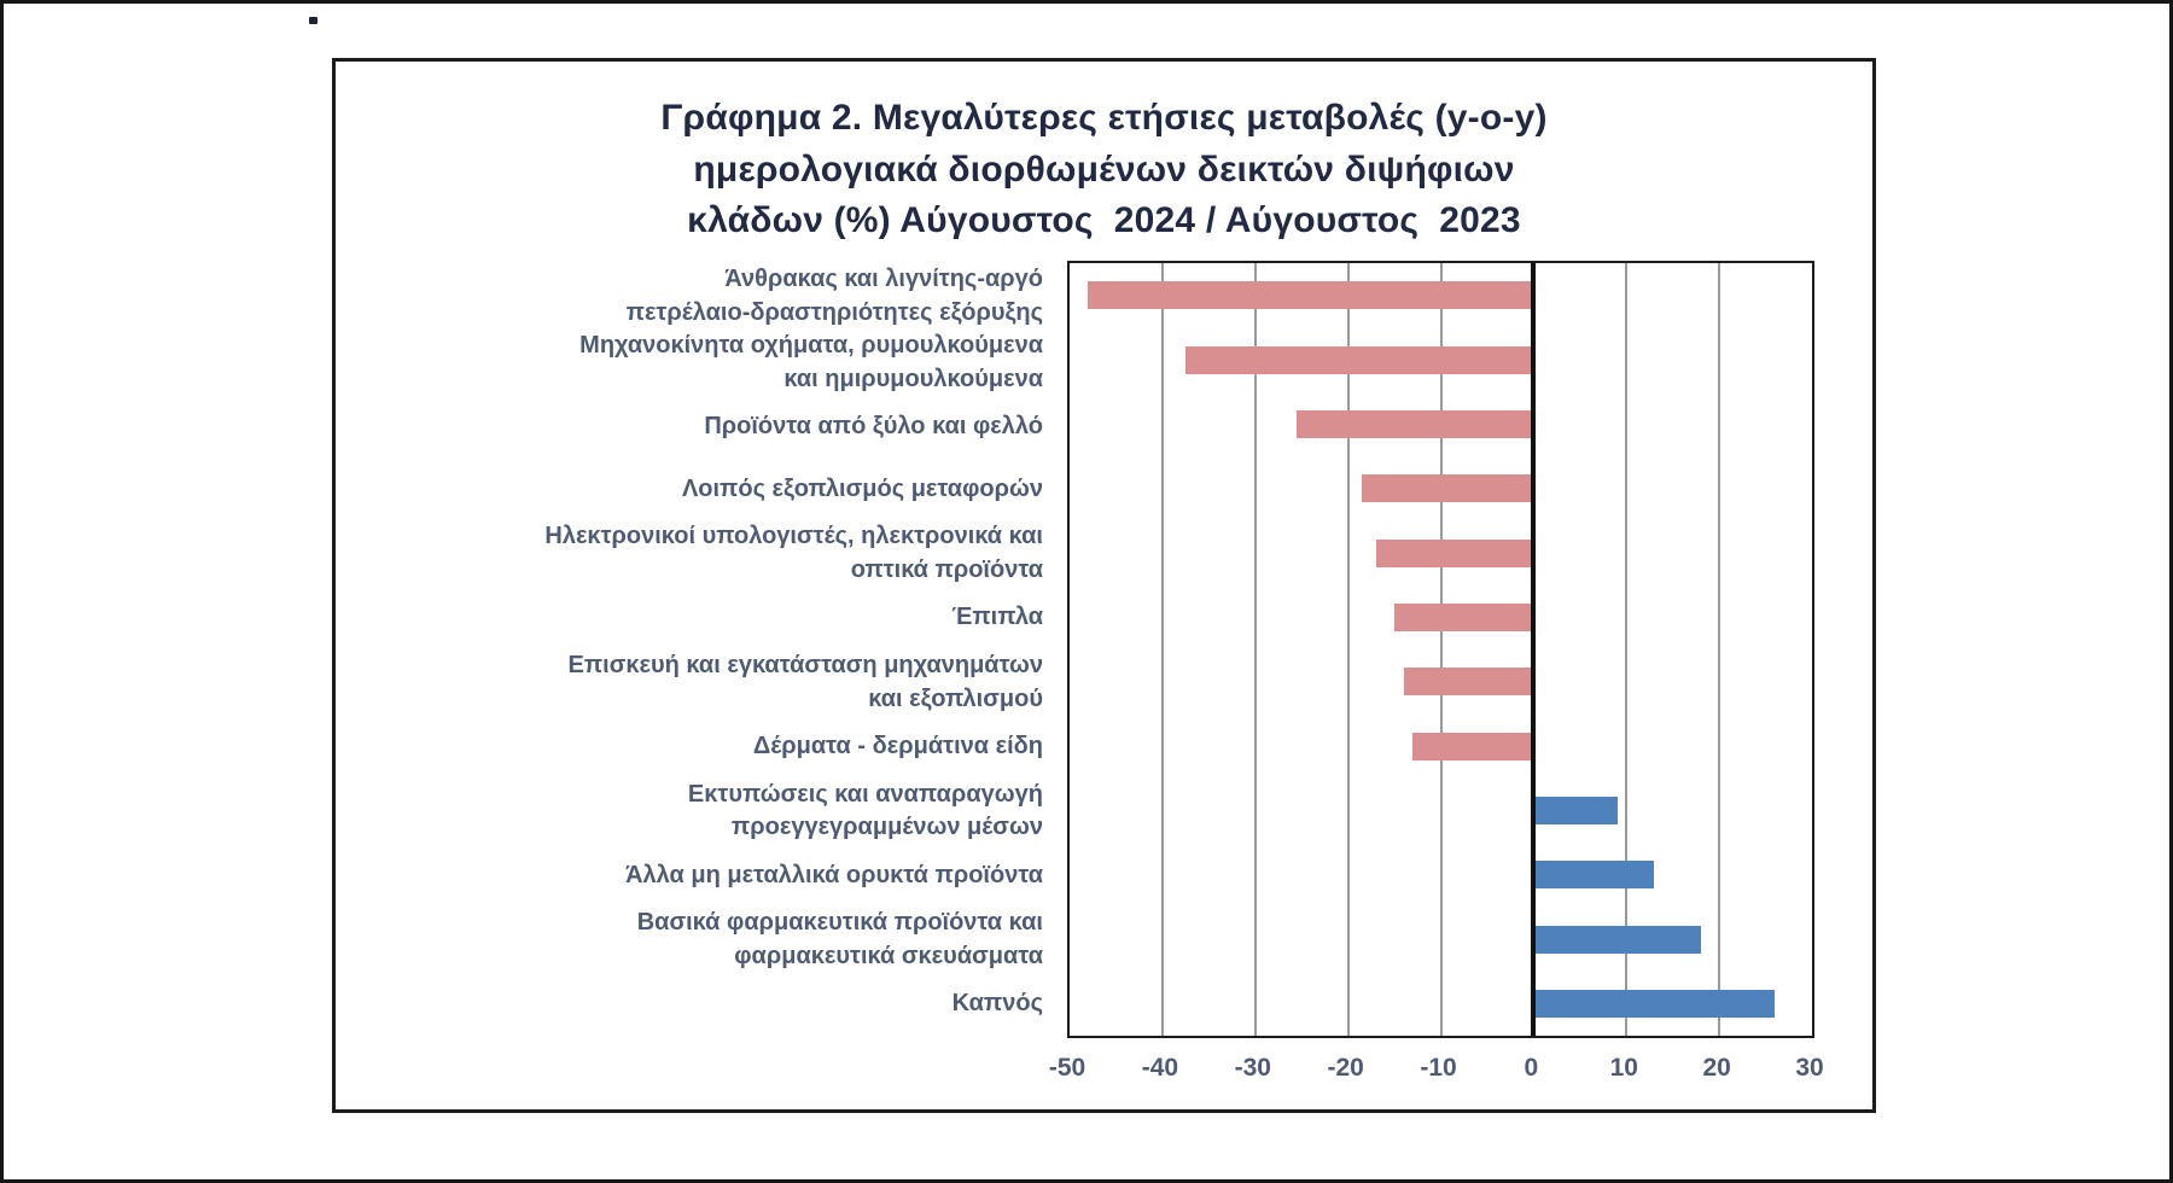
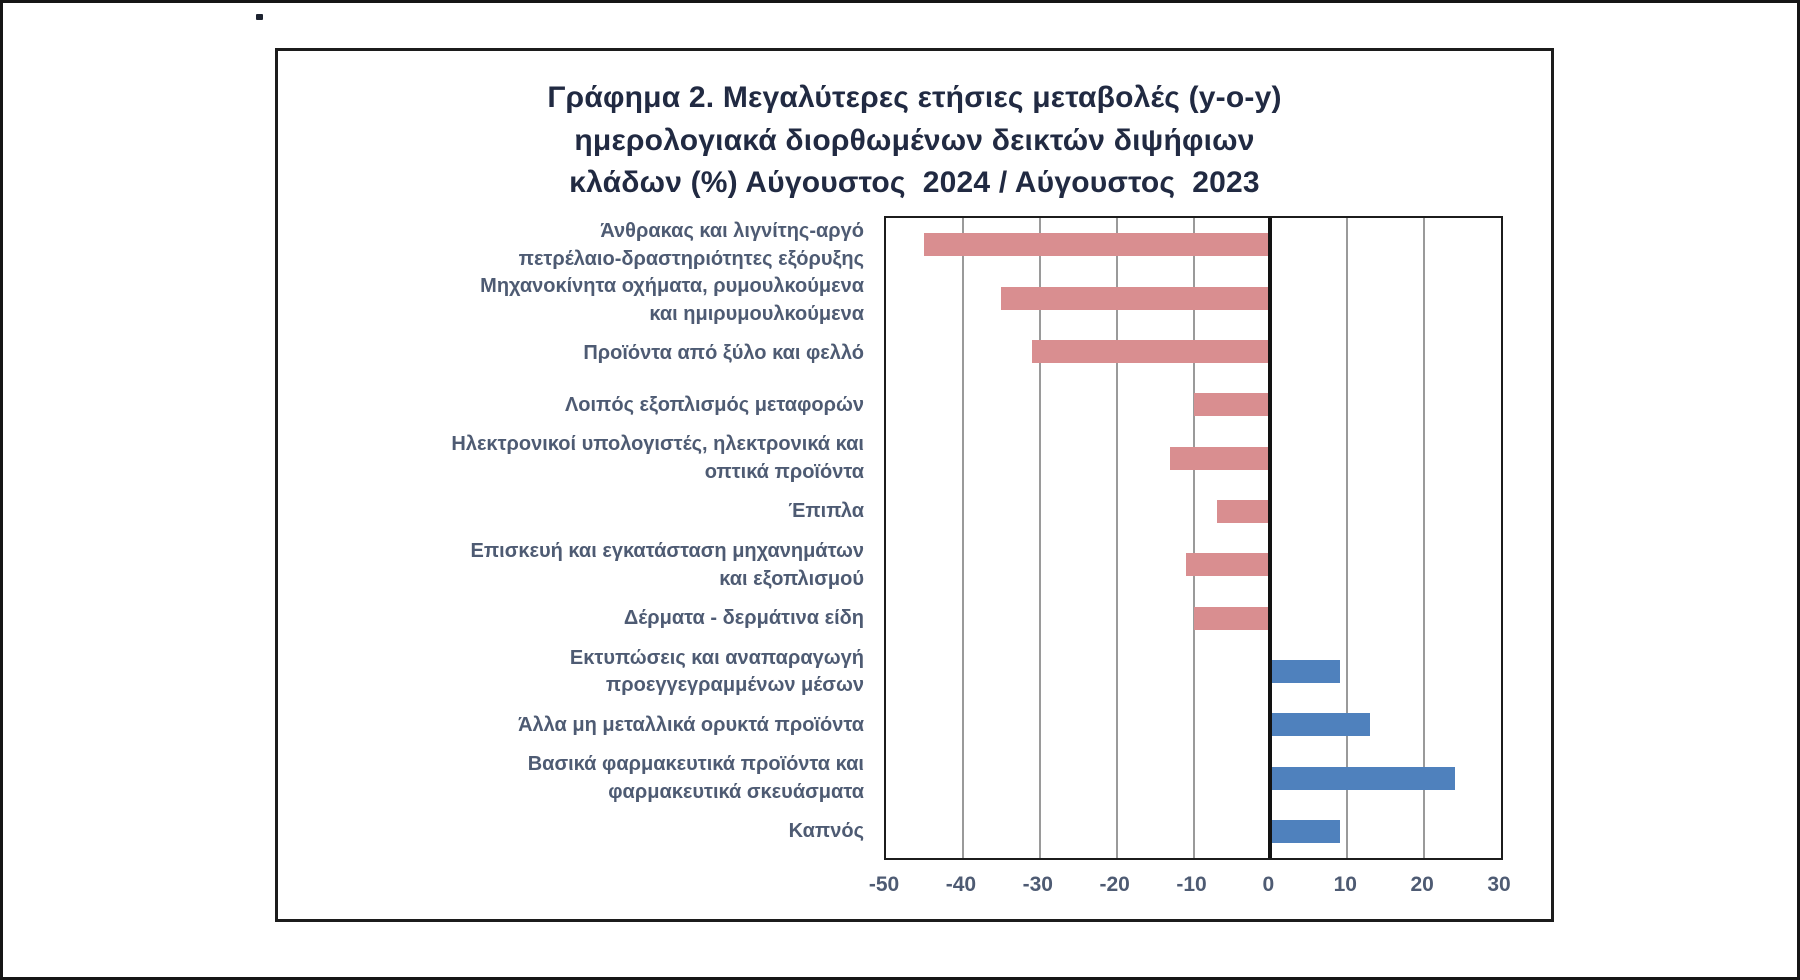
Άνθρακας και λιγνίτης-αργό πετρέλαιο-δραστηριότητες εξόρυξης: -48 -> -45
Μηχανοκίνητα οχήματα, ρυμουλκούμενα και ημιρυμουλκούμενα: -38 -> -35
Προϊόντα από ξύλο και φελλό: -26 -> -31
Λοιπός εξοπλισμός μεταφορών: -18 -> -10
Ηλεκτρονικοί υπολογιστές, ηλεκτρονικά και οπτικά προϊόντα: -17 -> -13
Έπιπλα: -15 -> -7
Επισκευή και εγκατάσταση μηχανημάτων και εξοπλισμού: -14 -> -11
Δέρματα - δερμάτινα είδη: -13 -> -10
Βασικά φαρμακευτικά προϊόντα και φαρμακευτικά σκευάσματα: 18 -> 24
Καπνός: 26 -> 9
